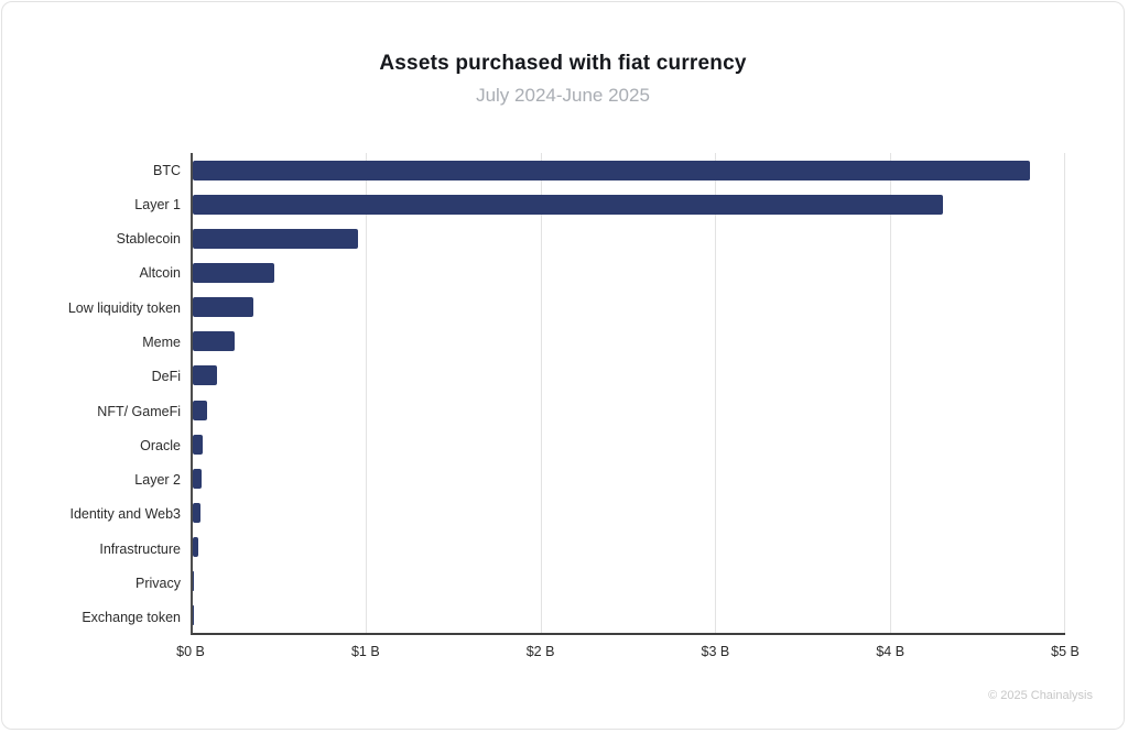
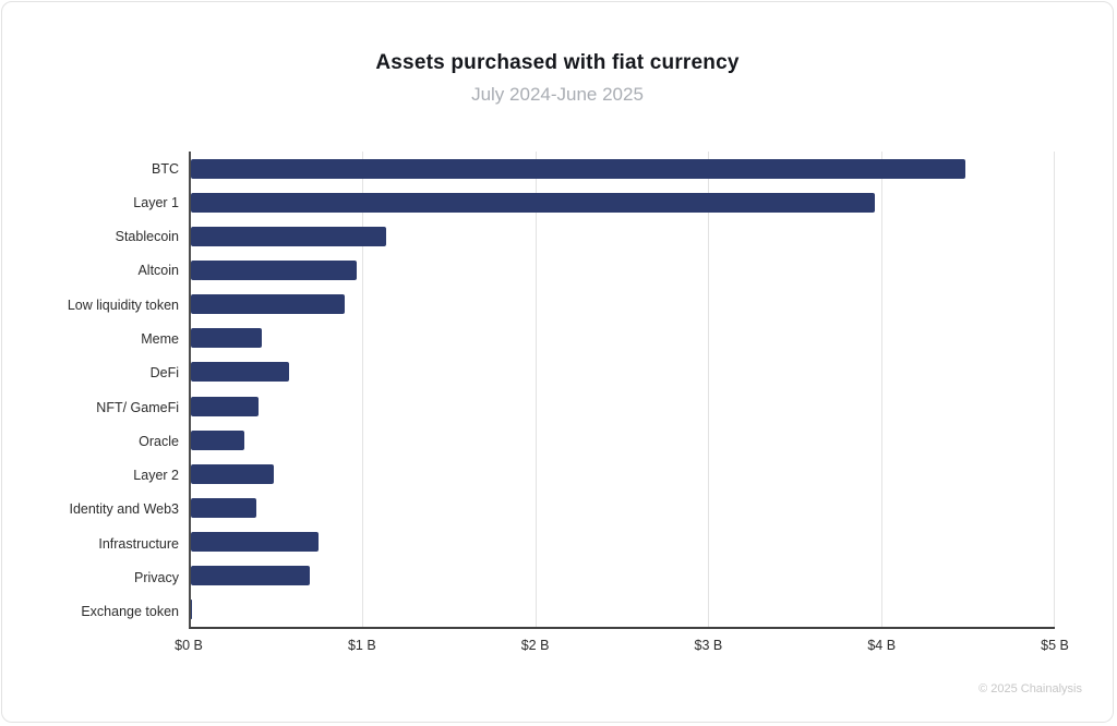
BTC: $4.80B -> $4.48B
Layer 1: $4.30B -> $3.96B
Stablecoin: $0.95B -> $1.13B
Altcoin: $0.47B -> $0.96B
Low liquidity token: $0.35B -> $0.89B
Meme: $0.24B -> $0.41B
DeFi: $0.14B -> $0.57B
NFT/ GameFi: $0.08B -> $0.39B
Oracle: $0.06B -> $0.31B
Layer 2: $0.05B -> $0.48B
Identity and Web3: $0.05B -> $0.38B
Infrastructure: $0.03B -> $0.74B
Privacy: $0.01B -> $0.69B
